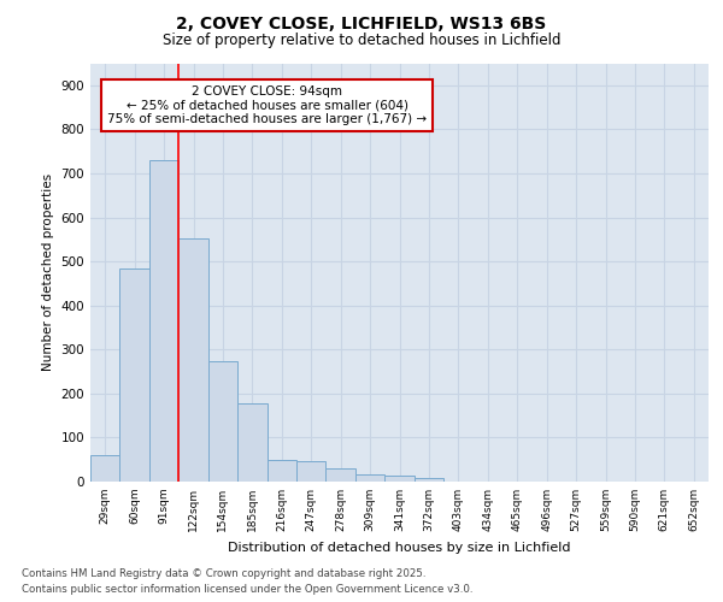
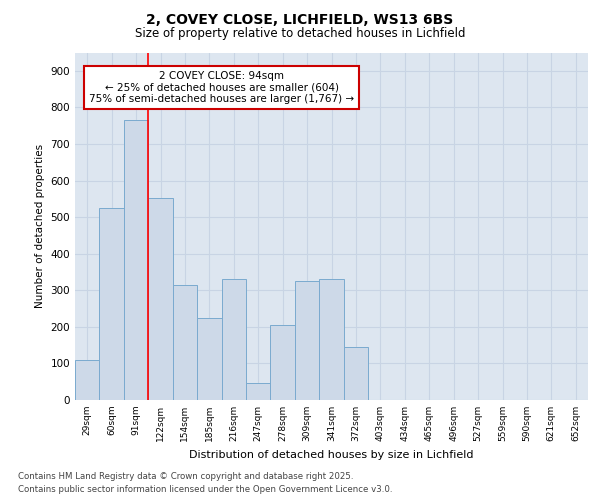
29sqm: 60 -> 110
60sqm: 483 -> 525
91sqm: 730 -> 765
154sqm: 273 -> 315
185sqm: 177 -> 225
216sqm: 48 -> 330
278sqm: 30 -> 205
309sqm: 16 -> 325
341sqm: 13 -> 330
372sqm: 7 -> 145
